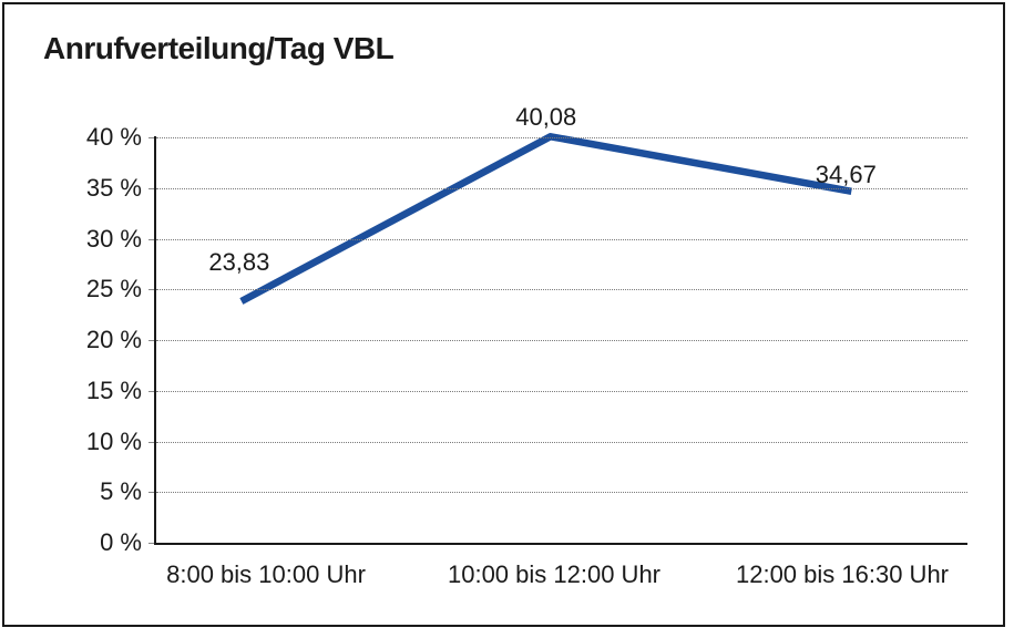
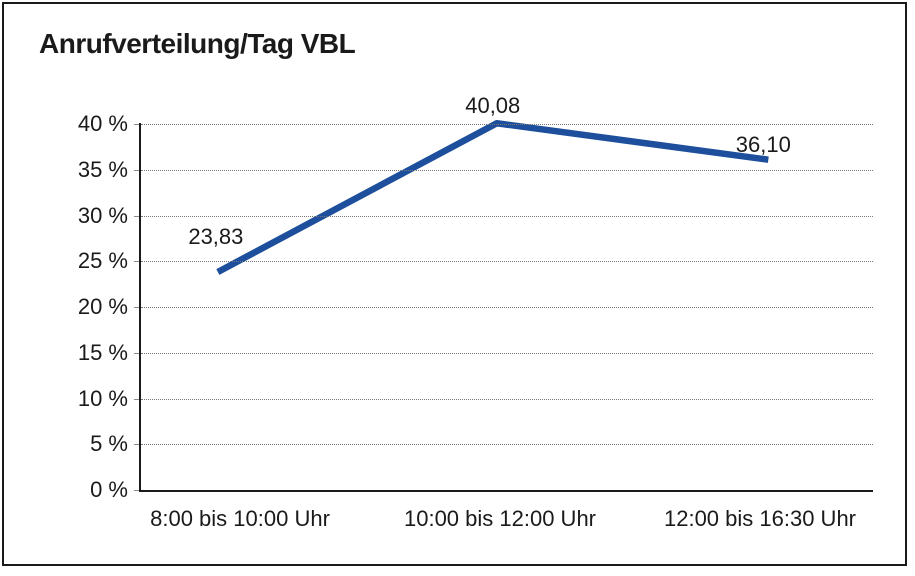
12:00 bis 16:30 Uhr: 34,67 -> 36,10
